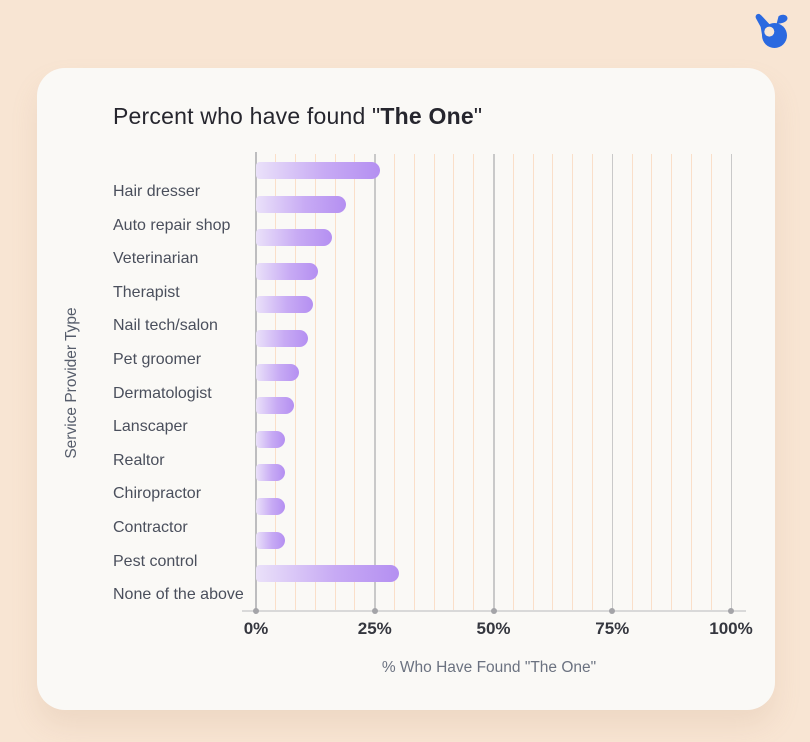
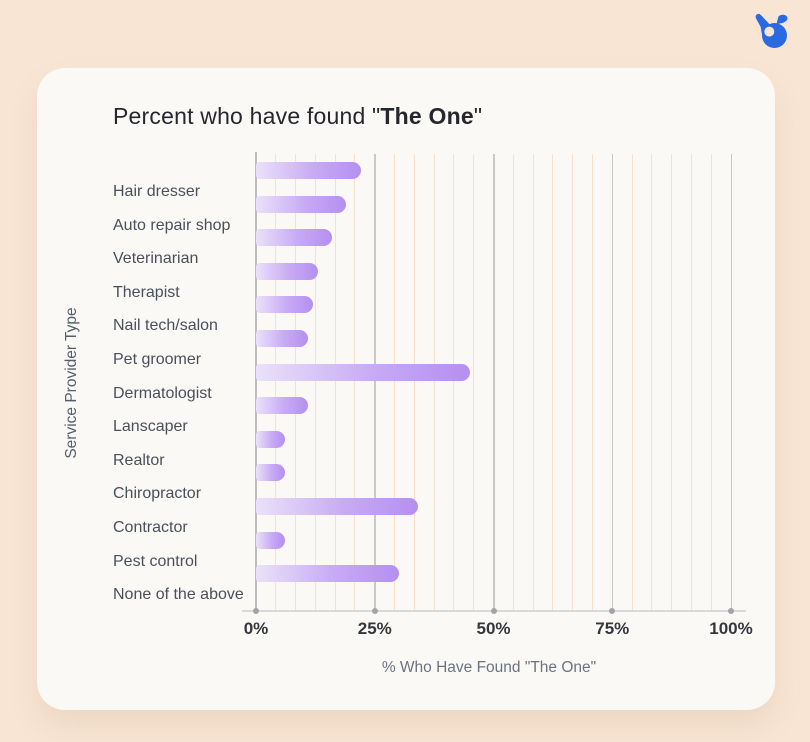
Hair dresser: 26% -> 22%
Dermatologist: 9% -> 45%
Lanscaper: 8% -> 11%
Contractor: 6% -> 34%
